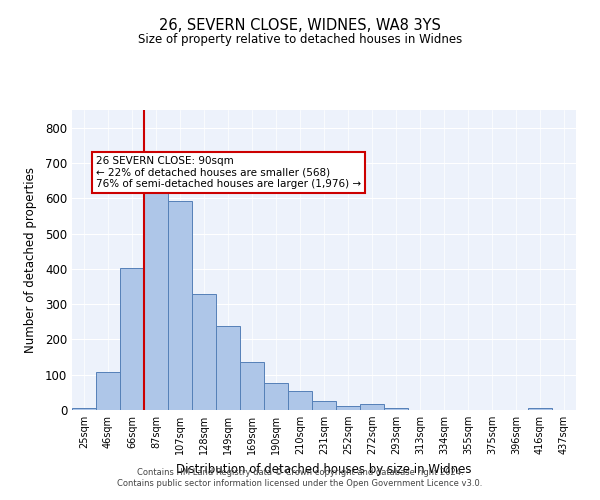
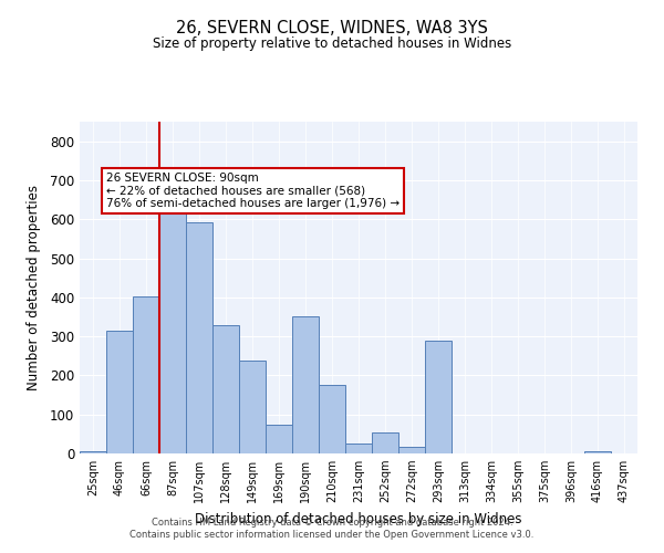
46sqm: 107 -> 315
169sqm: 137 -> 75
190sqm: 77 -> 350
210sqm: 55 -> 175
252sqm: 12 -> 55
293sqm: 5 -> 290
